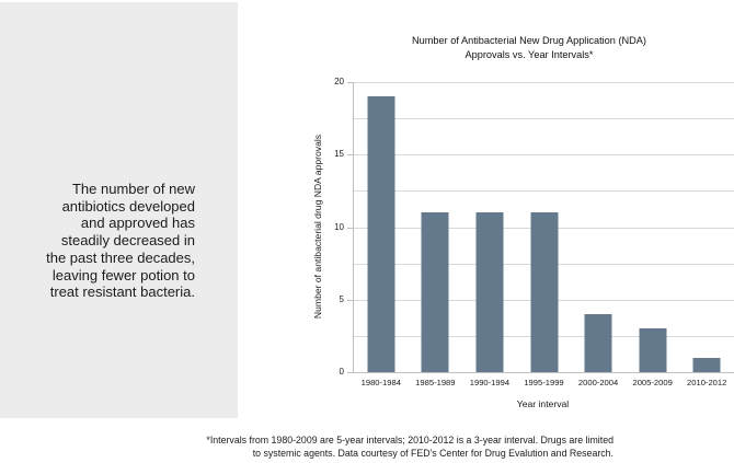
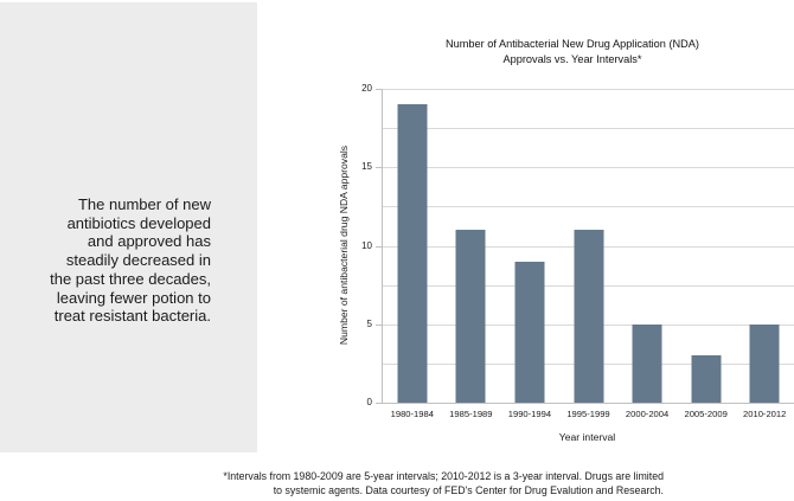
1990-1994: 11 -> 9
2000-2004: 4 -> 5
2010-2012: 1 -> 5
